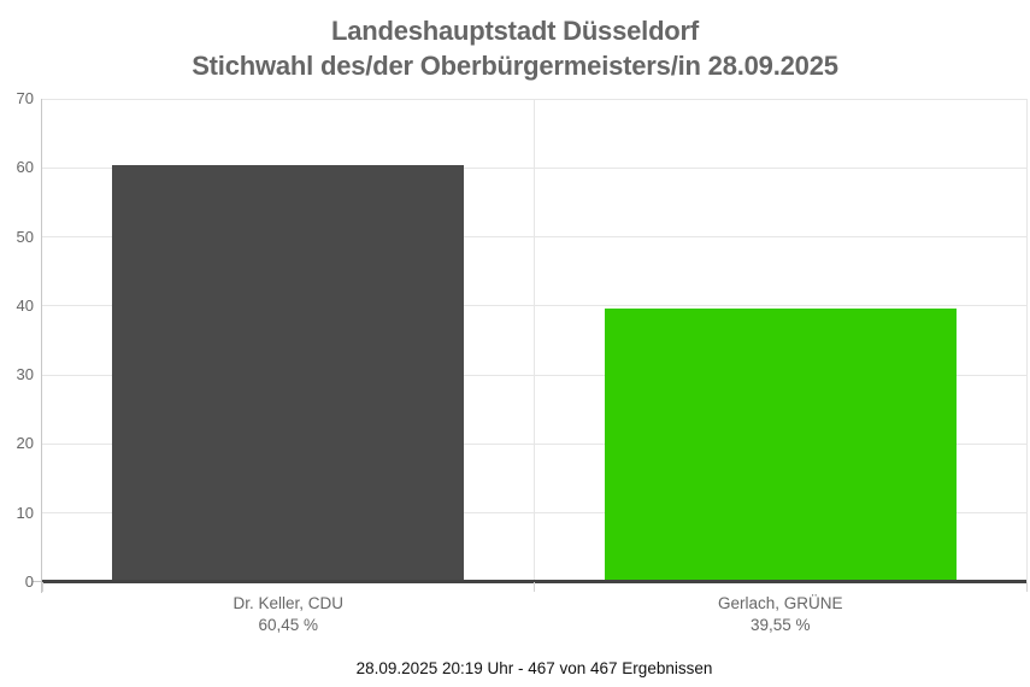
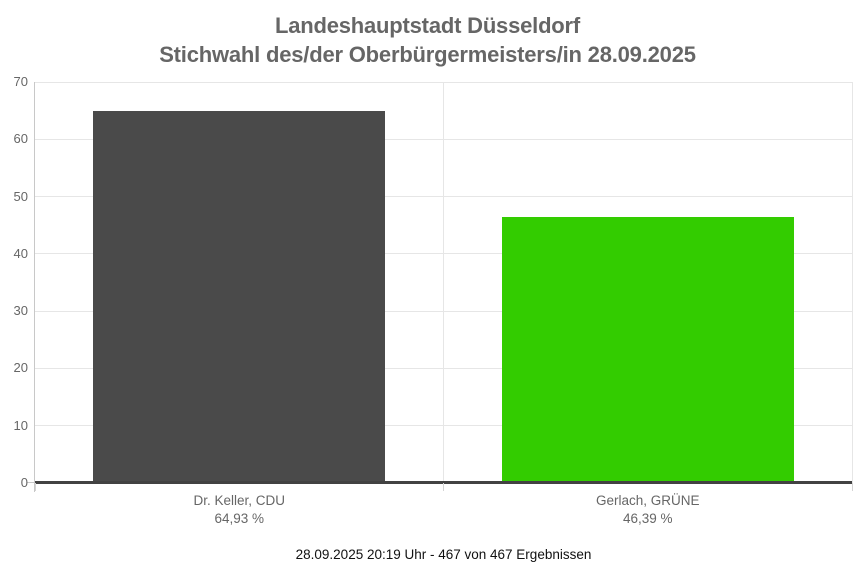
Dr. Keller, CDU: 60,45 -> 64,93
Gerlach, GRÜNE: 39,55 -> 46,39
